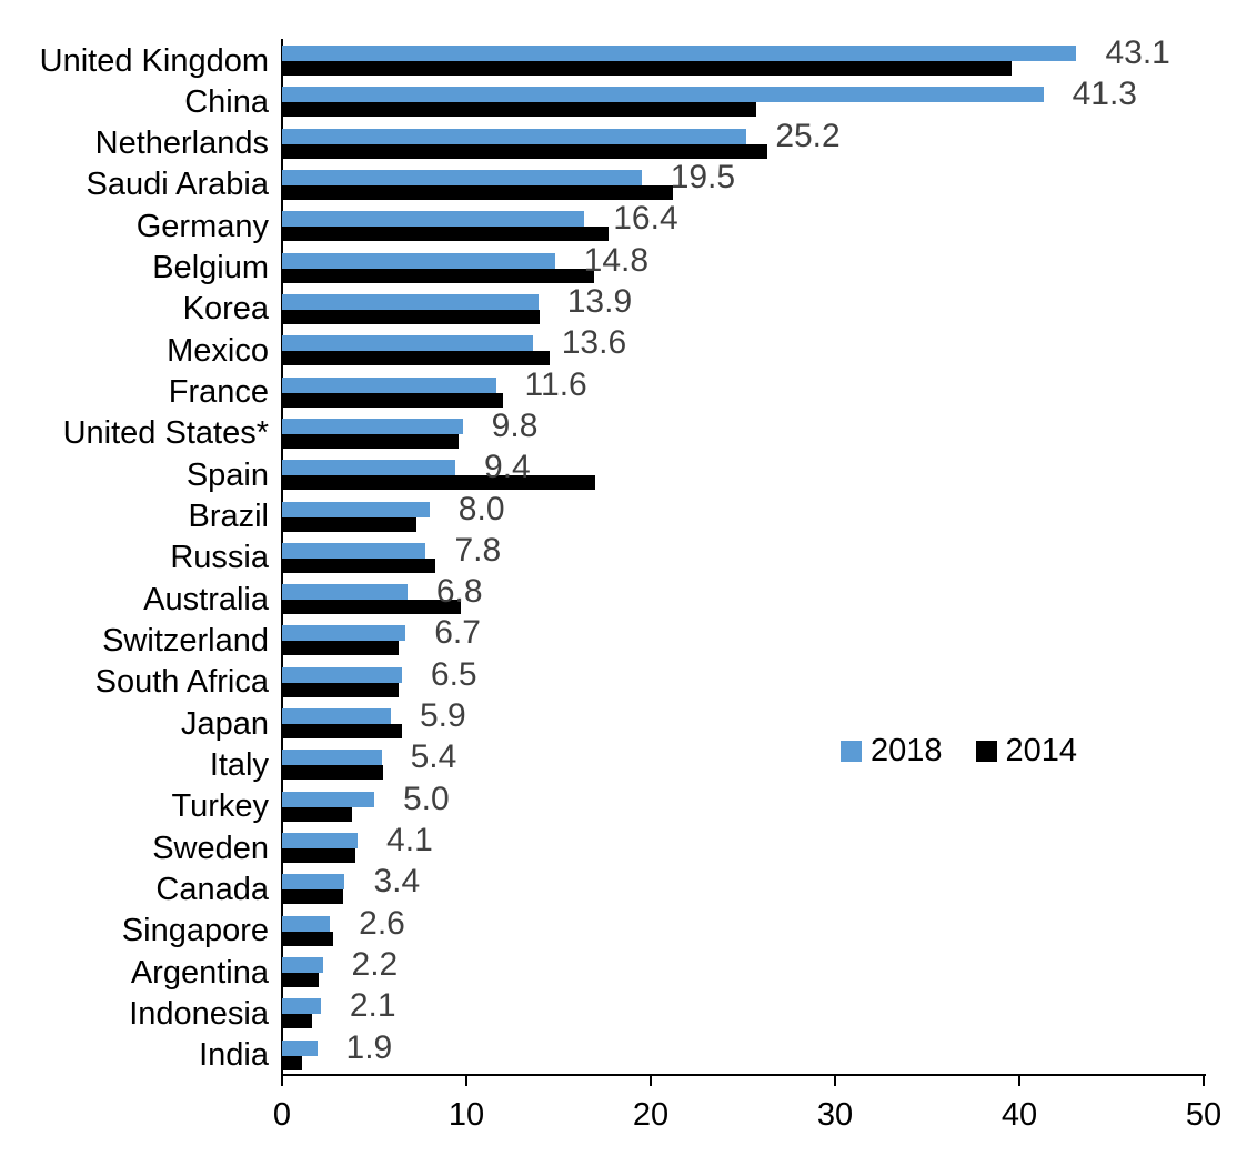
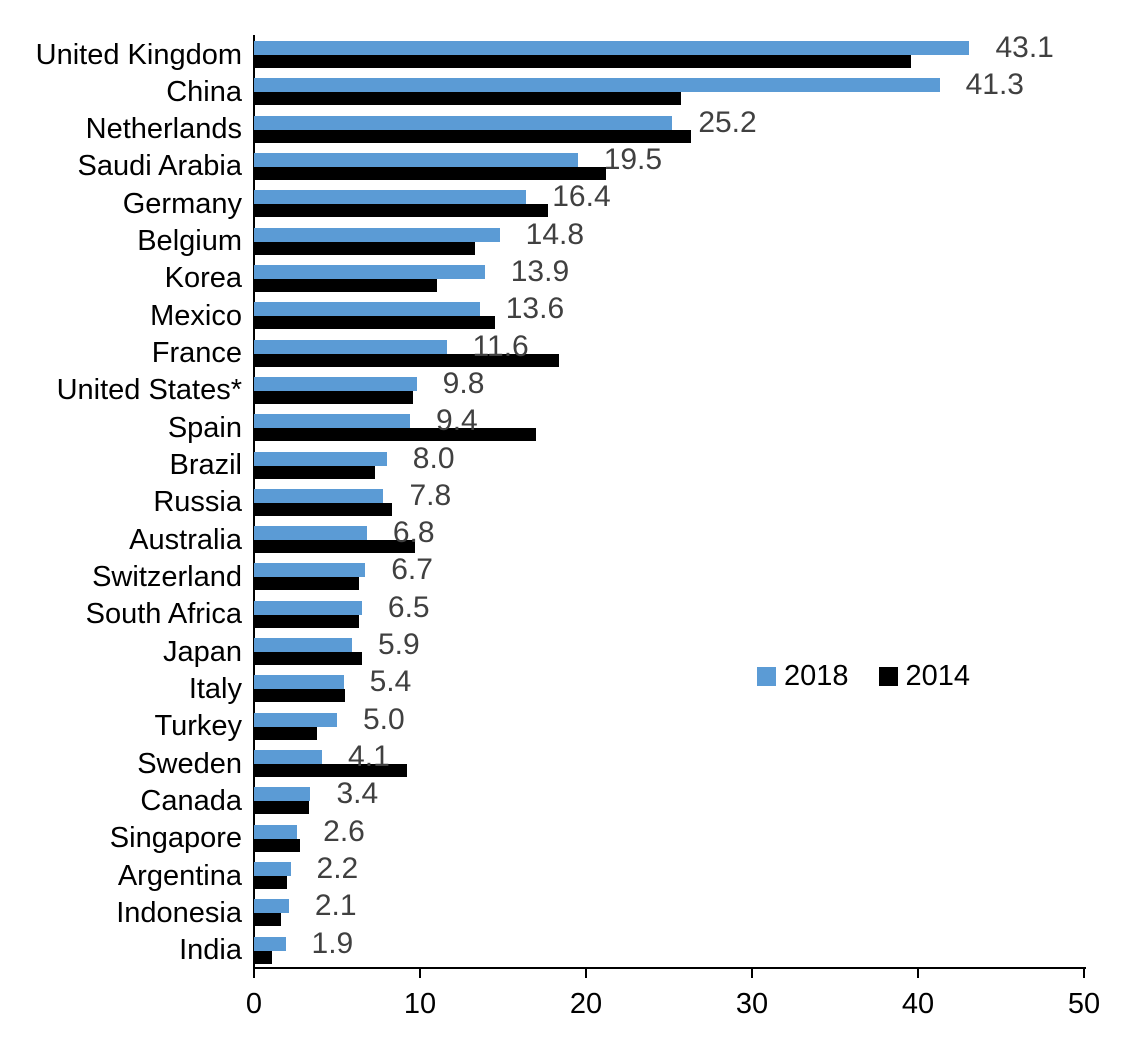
2014/Belgium: 16.9 -> 13.3
2014/Korea: 14.0 -> 11.0
2014/France: 12.0 -> 18.4
2014/Sweden: 4.0 -> 9.2
